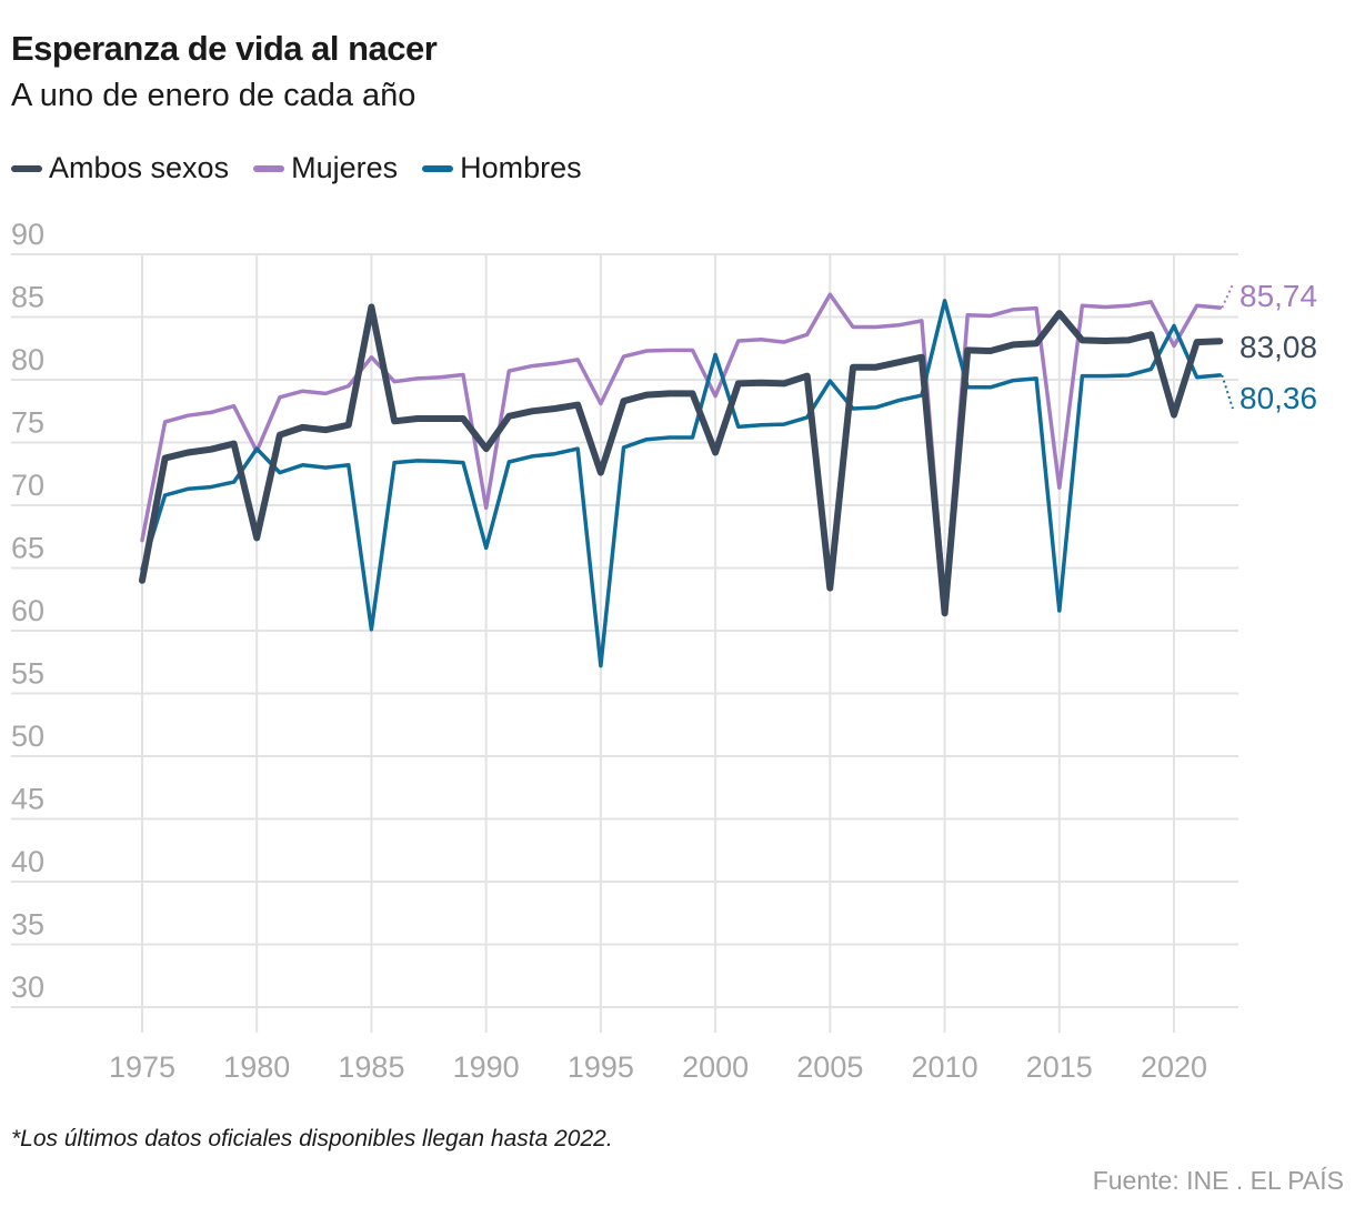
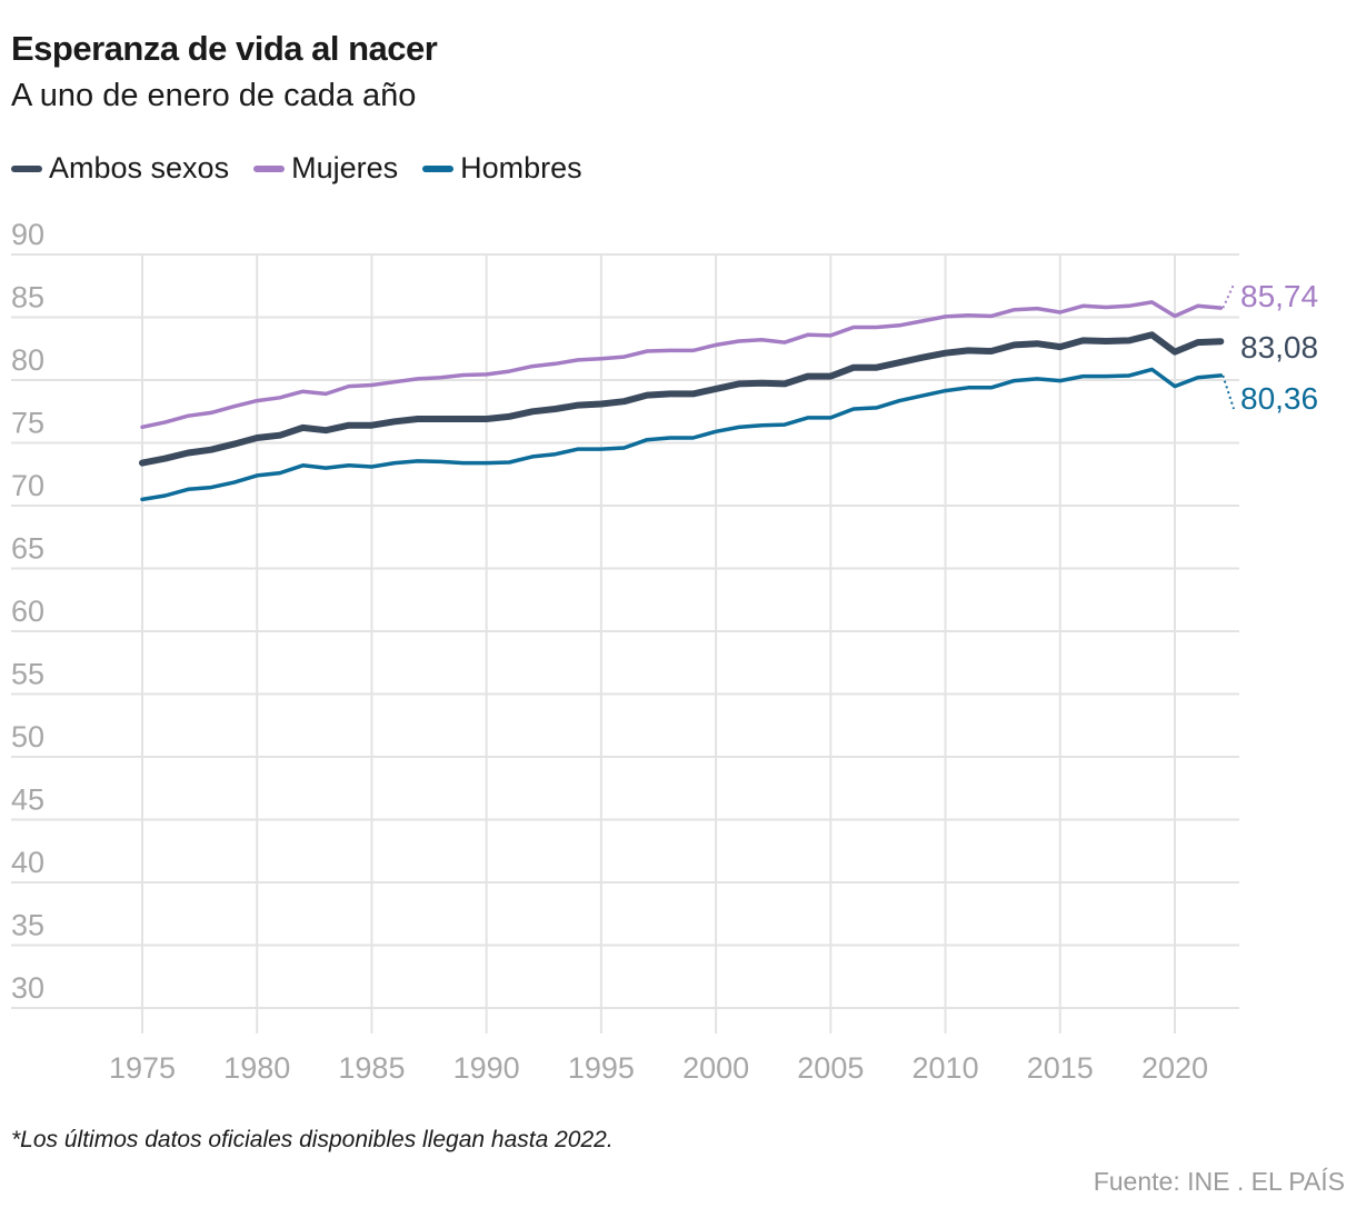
Ambos sexos/1975: 64.0 -> 73.4
Mujeres/1975: 67.2 -> 76.3
Hombres/1975: 64.9 -> 70.5
Ambos sexos/1980: 67.4 -> 75.4
Mujeres/1980: 74.3 -> 78.3
Hombres/1980: 74.5 -> 72.4
Ambos sexos/1985: 85.8 -> 76.4
Mujeres/1985: 81.8 -> 79.6
Hombres/1985: 60.1 -> 73.1
Ambos sexos/1990: 74.5 -> 76.9
Mujeres/1990: 69.8 -> 80.5
Hombres/1990: 66.6 -> 73.4
Ambos sexos/1995: 72.6 -> 78.1
Mujeres/1995: 78.1 -> 81.7
Hombres/1995: 57.2 -> 74.5
Ambos sexos/2000: 74.2 -> 79.3
Mujeres/2000: 78.7 -> 82.8
Hombres/2000: 82.0 -> 75.9
Ambos sexos/2005: 63.4 -> 80.3
Mujeres/2005: 86.8 -> 83.5
Hombres/2005: 79.9 -> 77.0
Ambos sexos/2010: 61.4 -> 82.2
Mujeres/2010: 62.1 -> 85.0
Hombres/2010: 86.3 -> 79.2
Ambos sexos/2015: 85.3 -> 82.7
Mujeres/2015: 71.4 -> 85.4
Hombres/2015: 61.6 -> 80.0
Ambos sexos/2020: 77.2 -> 82.2
Mujeres/2020: 82.7 -> 85.1
Hombres/2020: 84.3 -> 79.5
